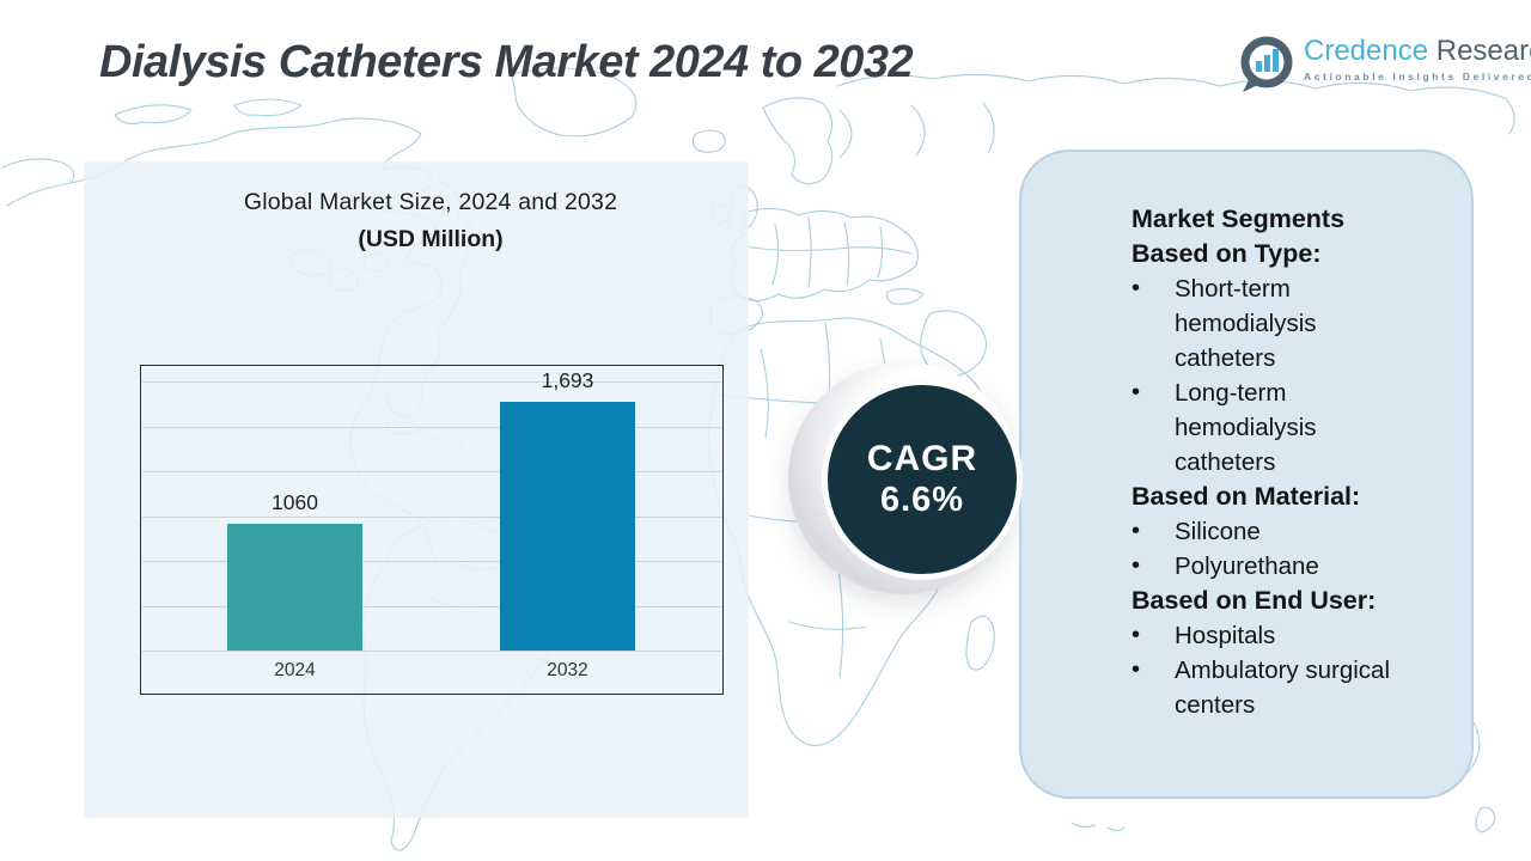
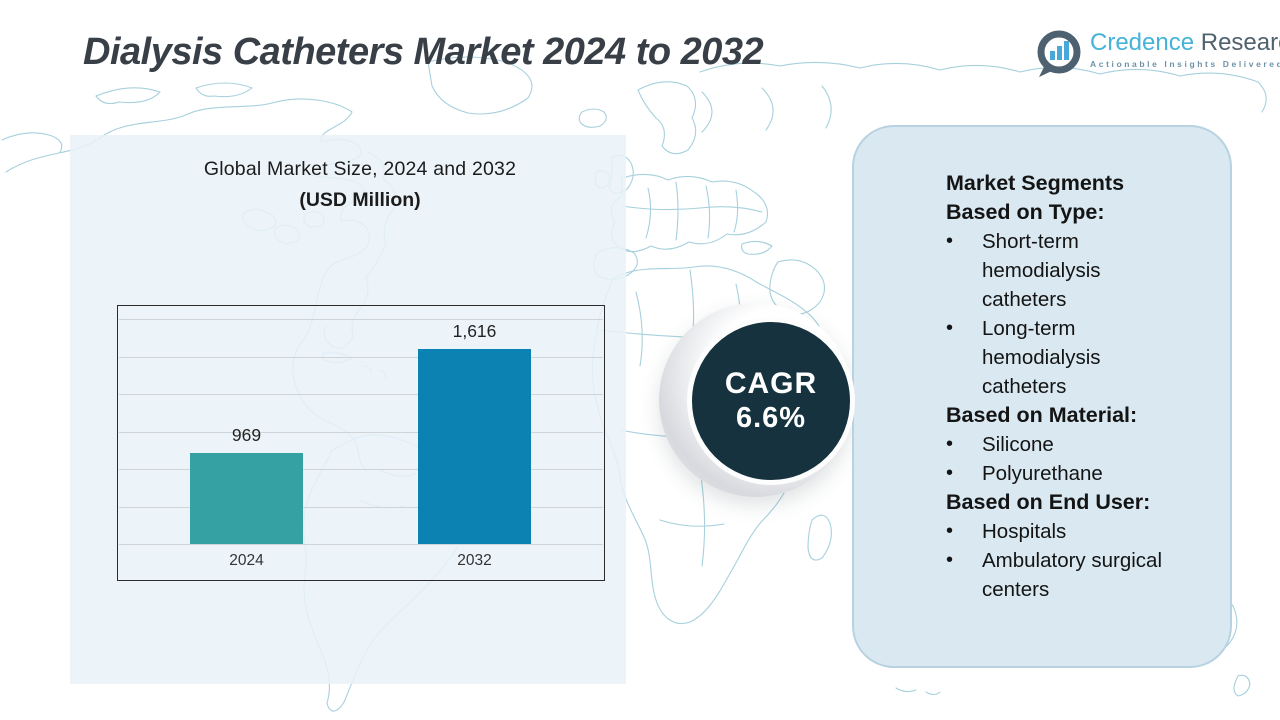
2024: 1060 -> 969
2032: 1,693 -> 1,616
